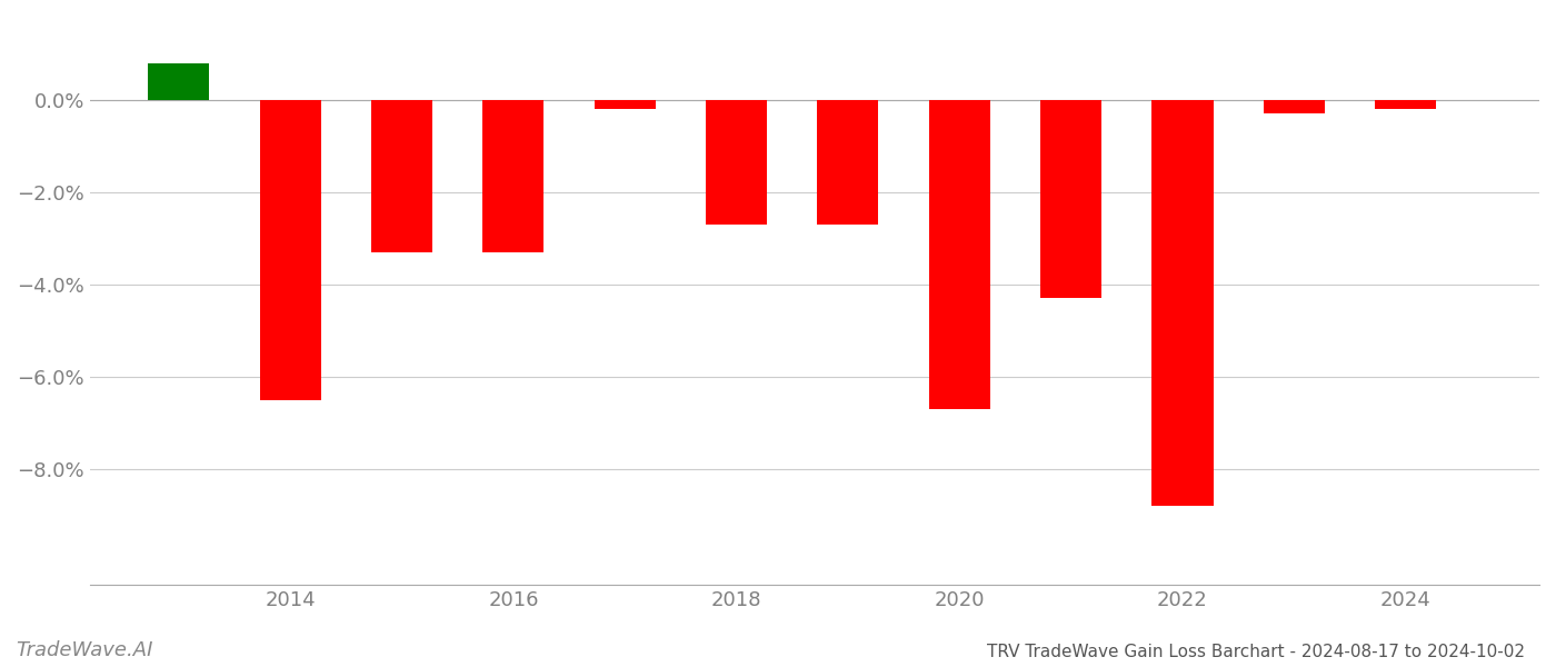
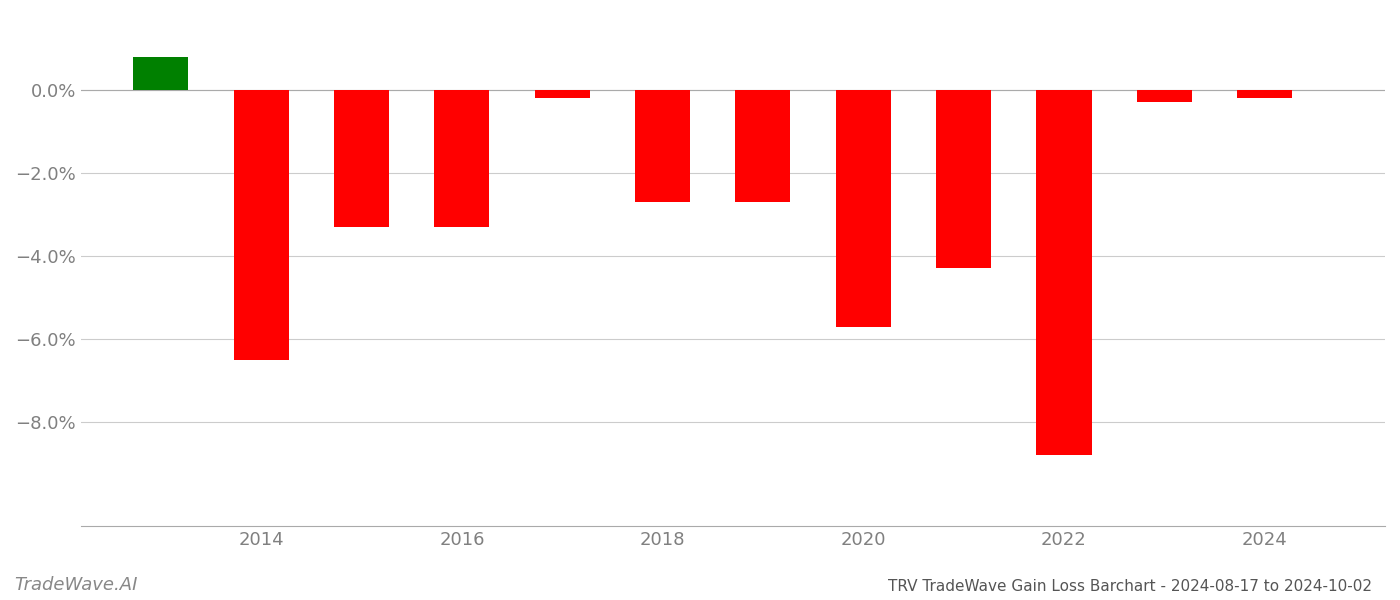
2020: -6.7% -> -5.7%
